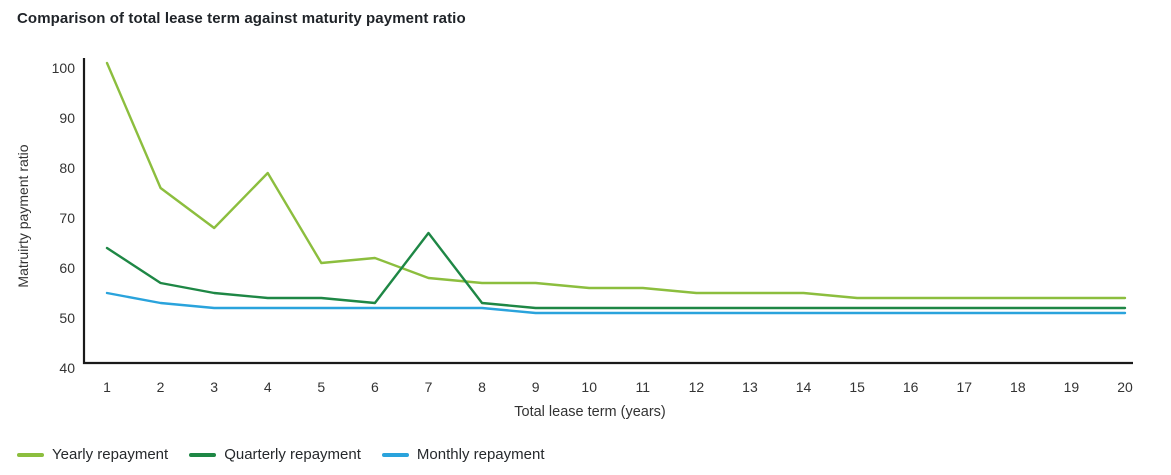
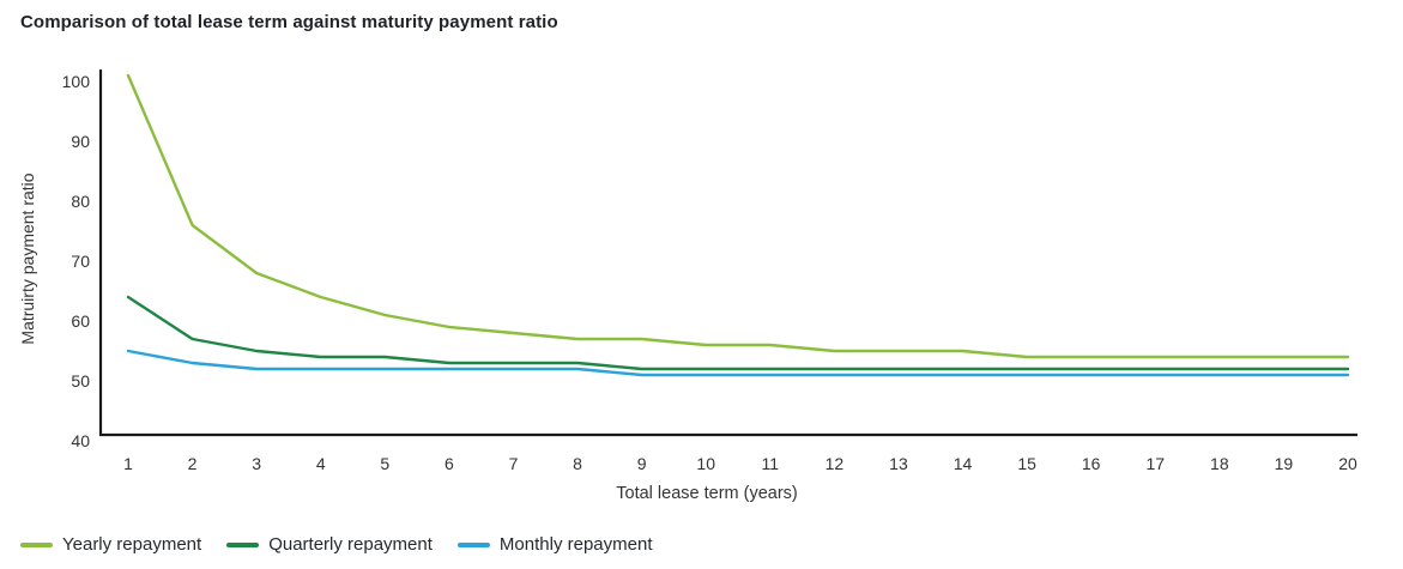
Yearly repayment/4: 79 -> 64
Yearly repayment/6: 62 -> 59
Quarterly repayment/7: 67 -> 53
